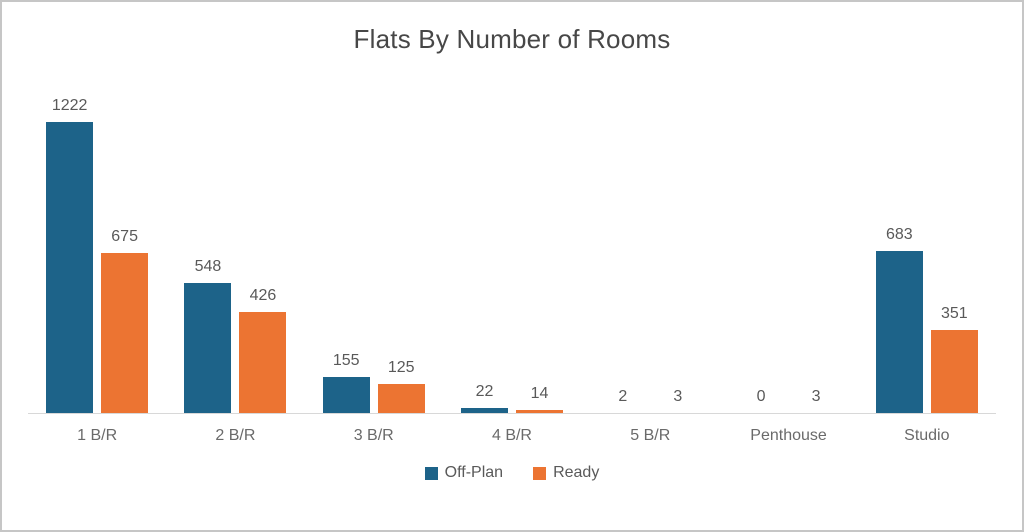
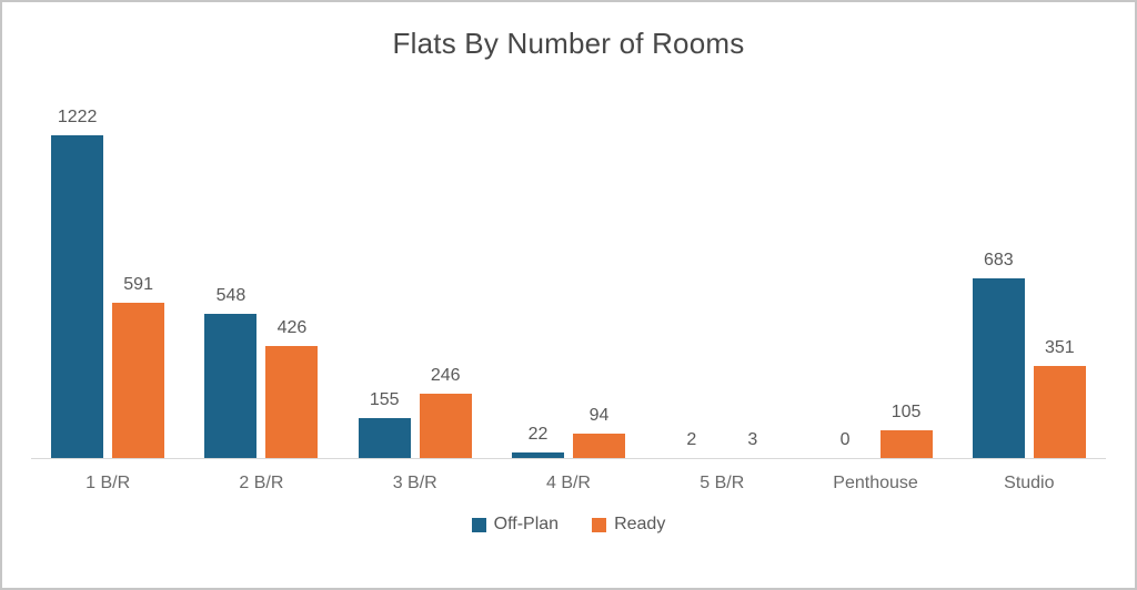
Ready/1 B/R: 675 -> 591
Ready/3 B/R: 125 -> 246
Ready/4 B/R: 14 -> 94
Ready/Penthouse: 3 -> 105
